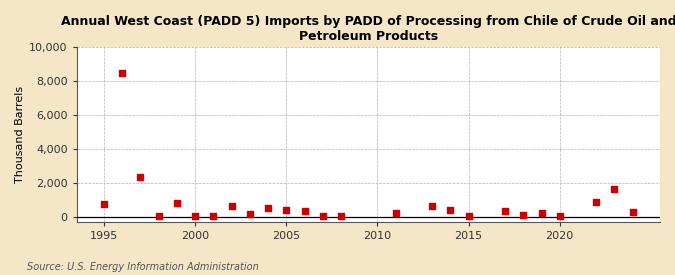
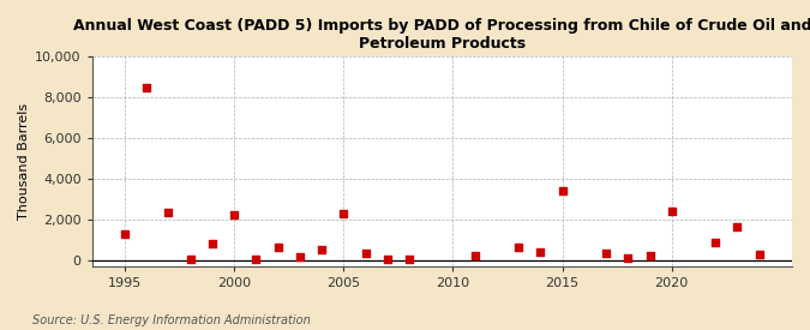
1995: 700 -> 1,300
2000: 0 -> 2,200
2005: 400 -> 2,300
2015: 0 -> 3,400
2020: 0 -> 2,400
